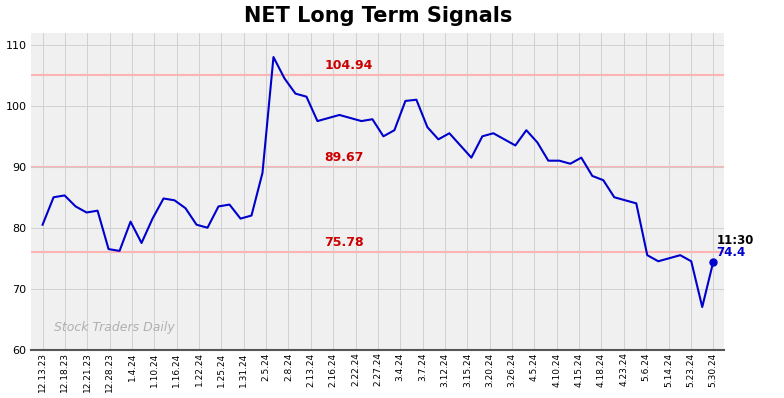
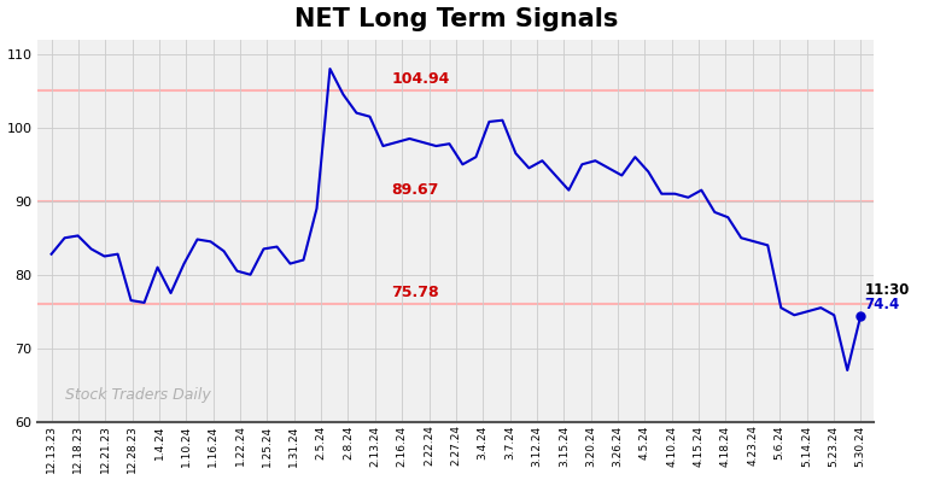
12.13.23: 80.5 -> 82.8
